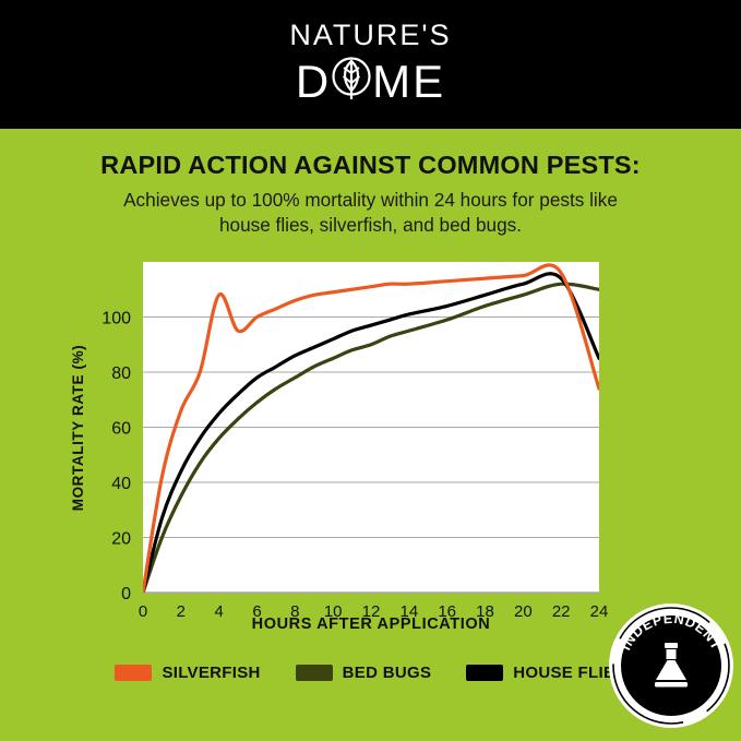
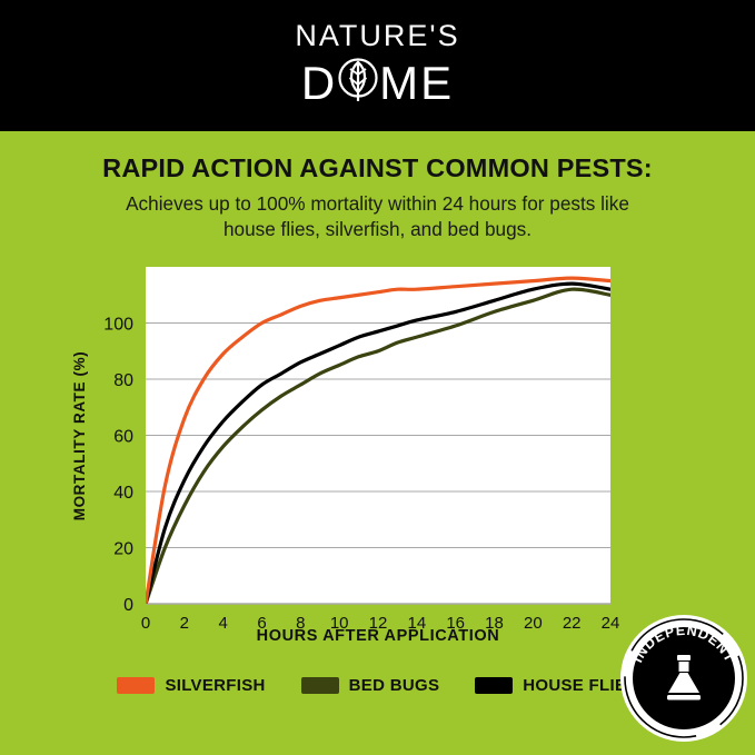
SILVERFISH/4: 108 -> 89
SILVERFISH/24: 74 -> 115
HOUSE FLIES/24: 85 -> 112
